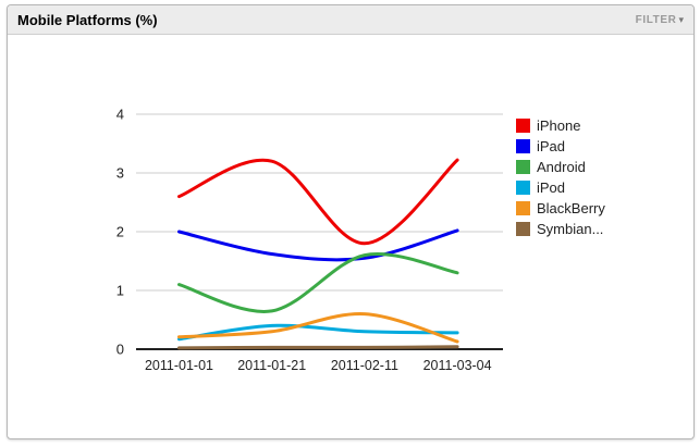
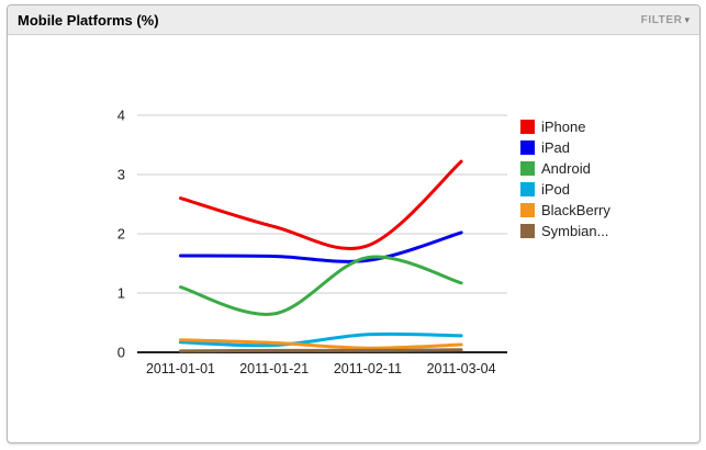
iPad/2011-01-01: 2.0 -> 1.6
iPhone/2011-01-21: 3.2 -> 2.1
iPod/2011-01-21: 0.4 -> 0.1
BlackBerry/2011-01-21: 0.3 -> 0.2
BlackBerry/2011-02-11: 0.6 -> 0.1
Android/2011-03-04: 1.3 -> 1.2
